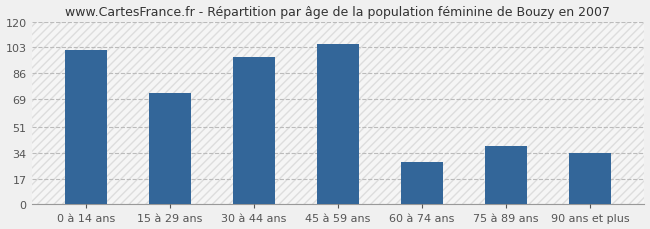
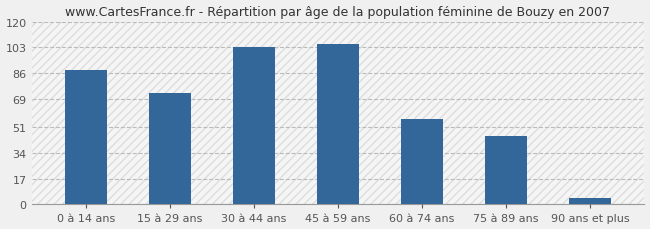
0 à 14 ans: 101 -> 88
30 à 44 ans: 97 -> 103
60 à 74 ans: 28 -> 56
75 à 89 ans: 38 -> 45
90 ans et plus: 34 -> 4
